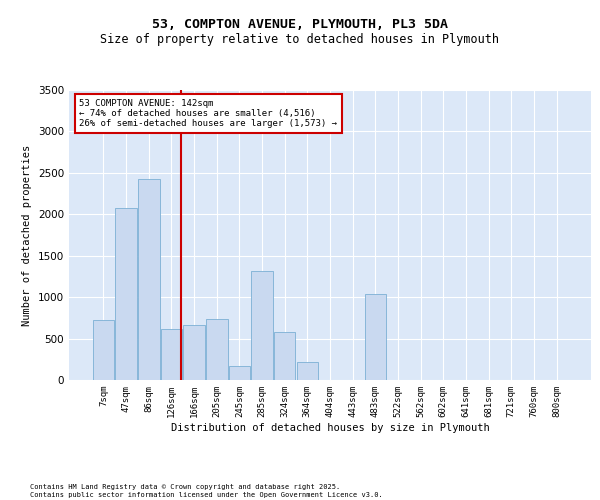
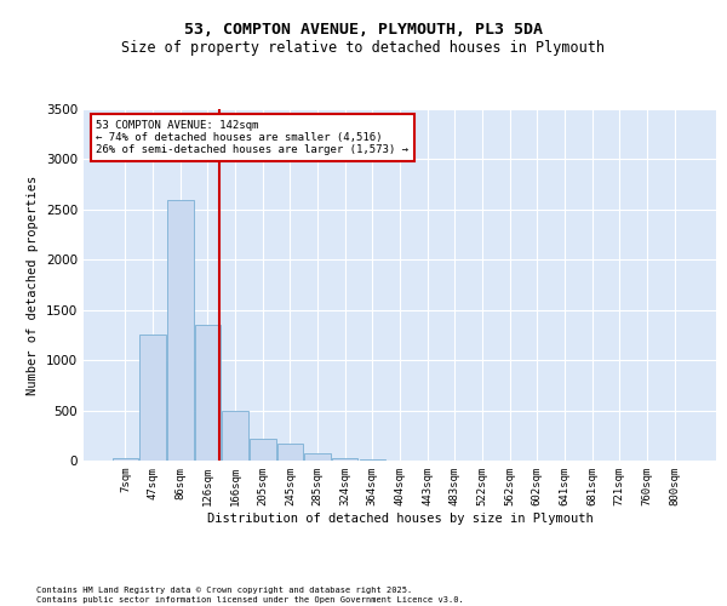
7sqm: 720 -> 30
47sqm: 2080 -> 1250
86sqm: 2420 -> 2600
126sqm: 620 -> 1350
166sqm: 660 -> 500
205sqm: 740 -> 220
285sqm: 1320 -> 70
324sqm: 580 -> 30
364sqm: 220 -> 10
483sqm: 1040 -> 0
